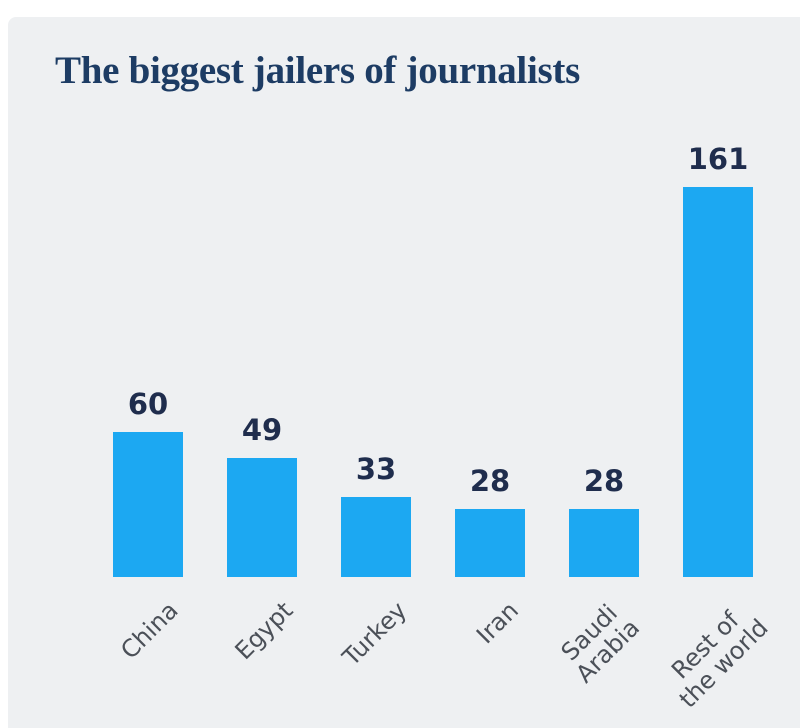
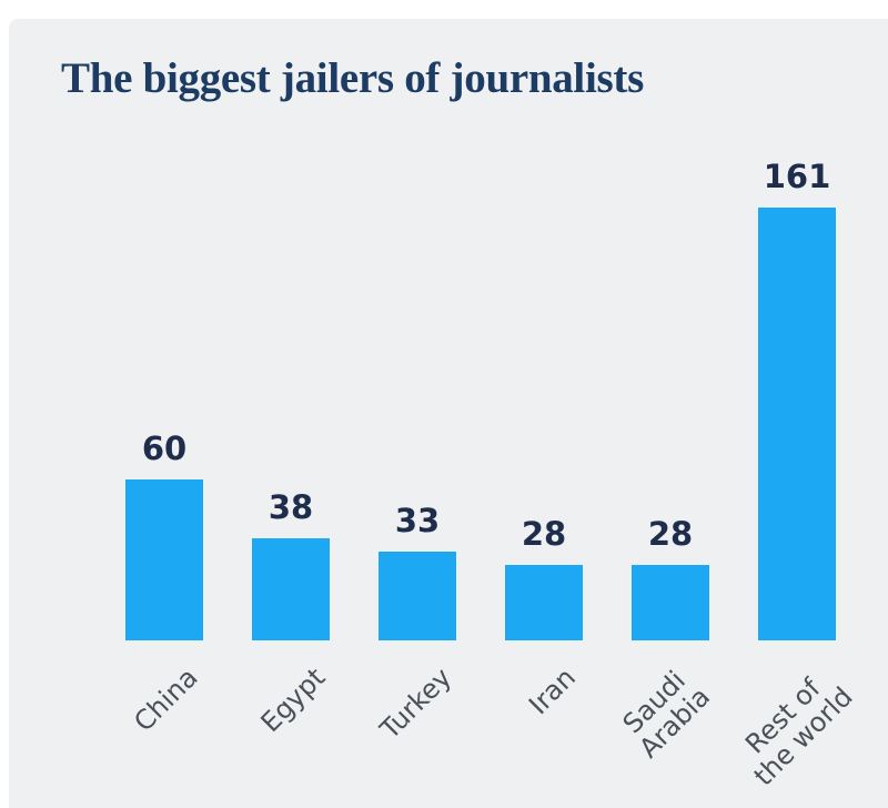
Egypt: 49 -> 38
